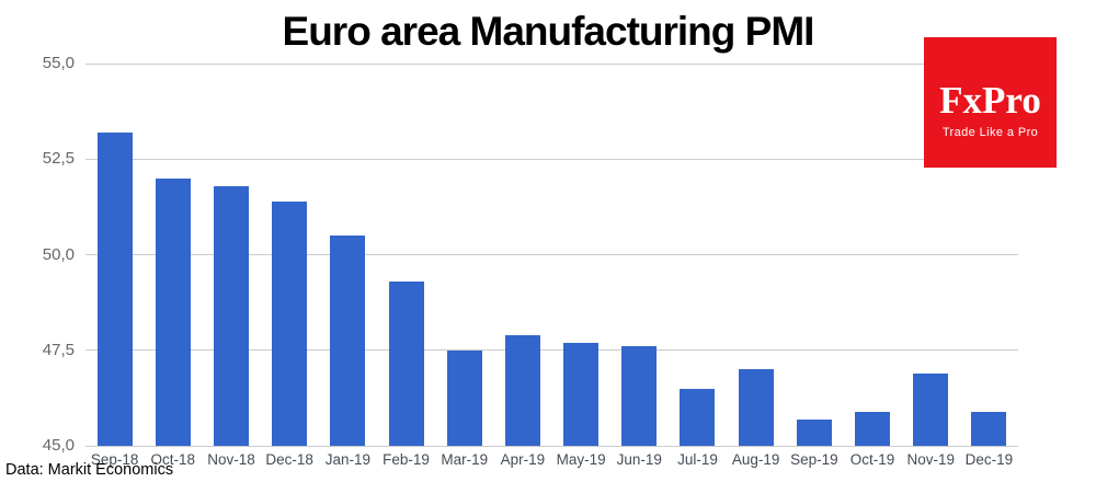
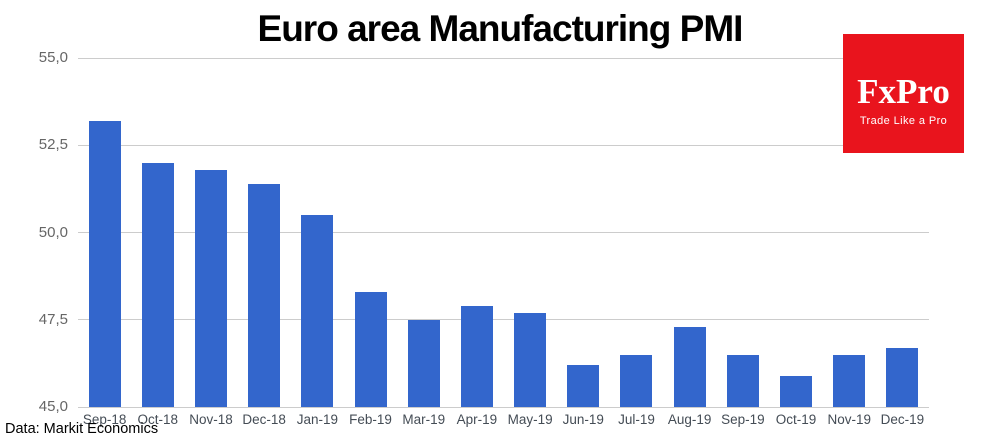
Feb-19: 49,3 -> 48,3
Jun-19: 47,6 -> 46,2
Aug-19: 47,0 -> 47,3
Sep-19: 45,7 -> 46,5
Nov-19: 46,9 -> 46,5
Dec-19: 45,9 -> 46,7
